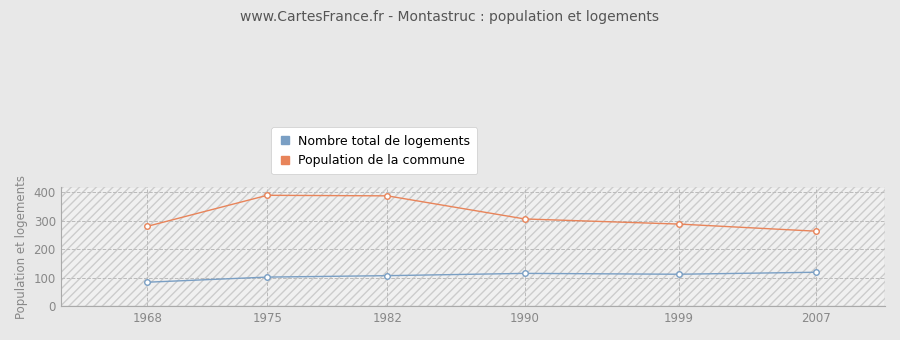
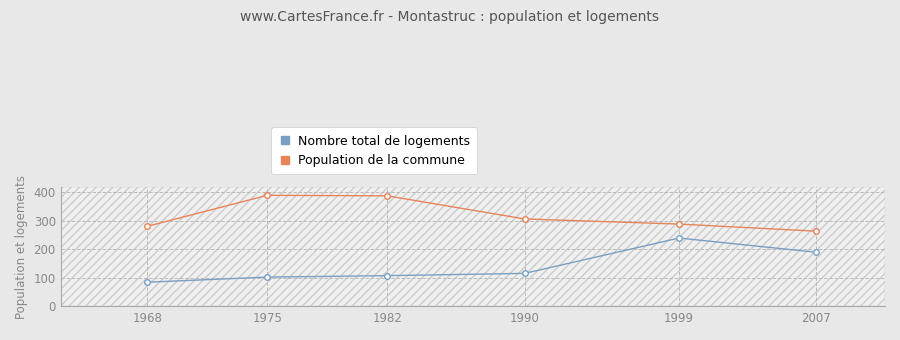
Nombre total de logements/1999: 113 -> 240
Nombre total de logements/2007: 120 -> 190
